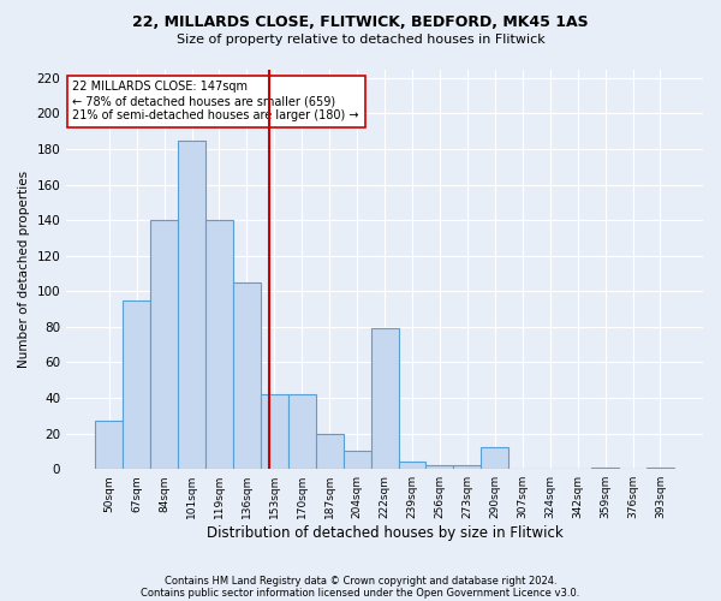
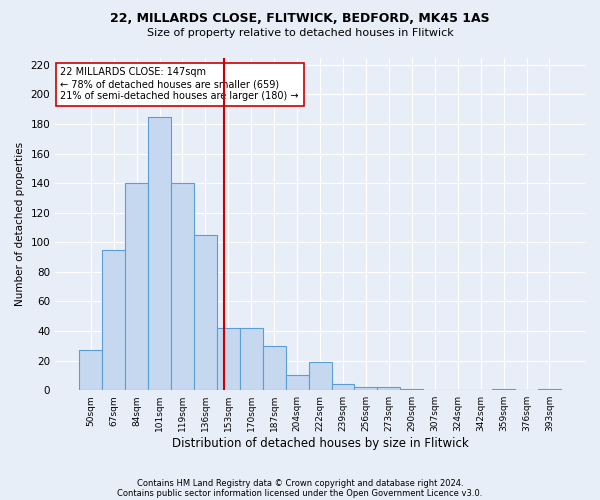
187sqm: 20 -> 30
222sqm: 79 -> 19
290sqm: 12 -> 1
